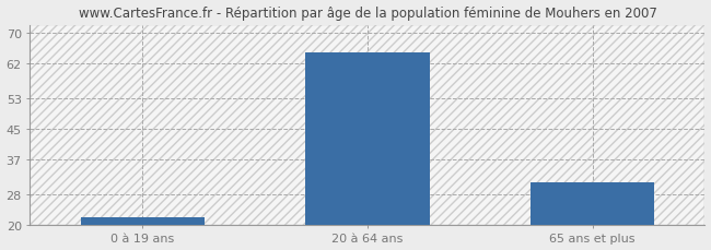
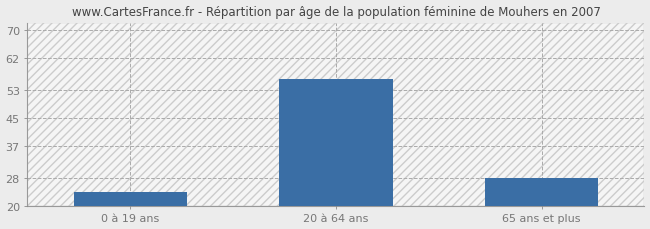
0 à 19 ans: 22 -> 24
20 à 64 ans: 65 -> 56
65 ans et plus: 31 -> 28
